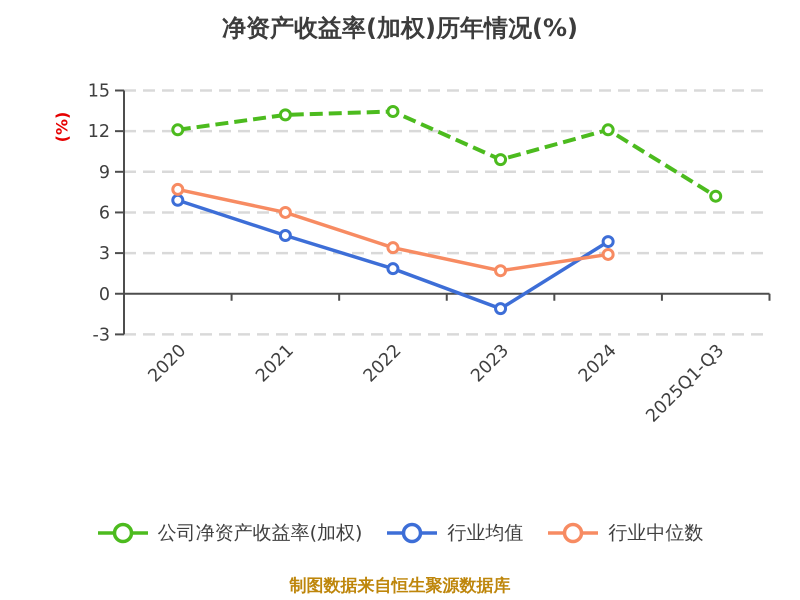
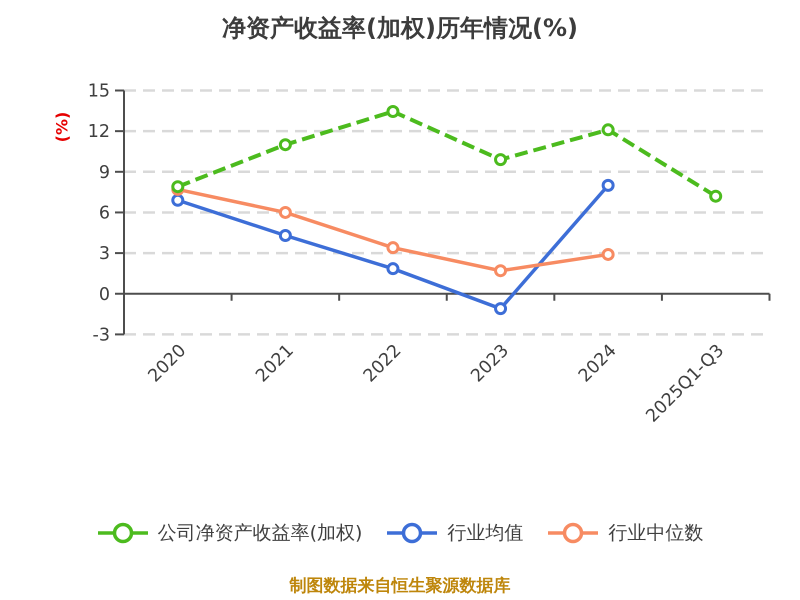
公司净资产收益率(加权)/2020: 12.1 -> 7.9
公司净资产收益率(加权)/2021: 13.2 -> 11.0
行业均值/2024: 3.9 -> 8.0
